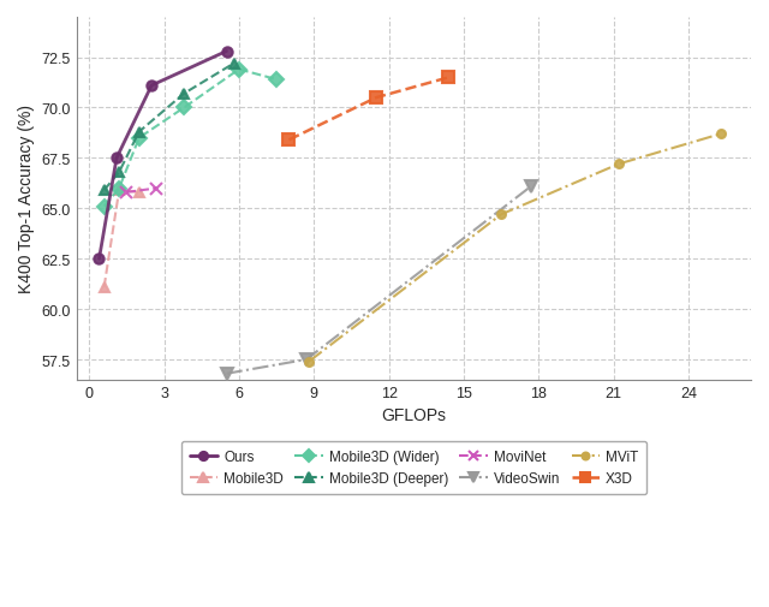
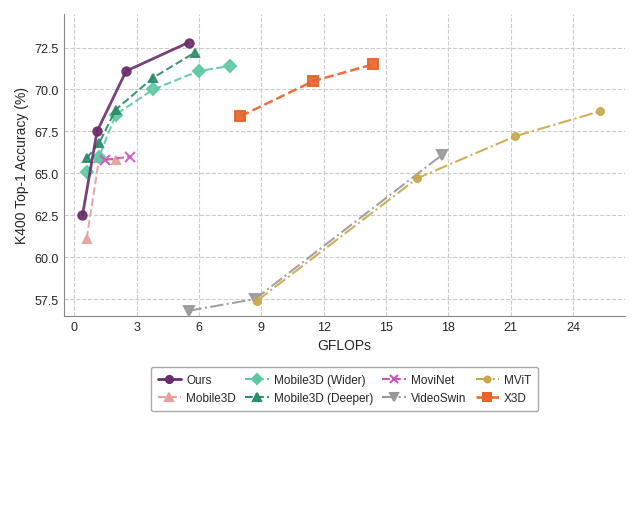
Mobile3D (Wider)/6: 71.9 -> 71.1
